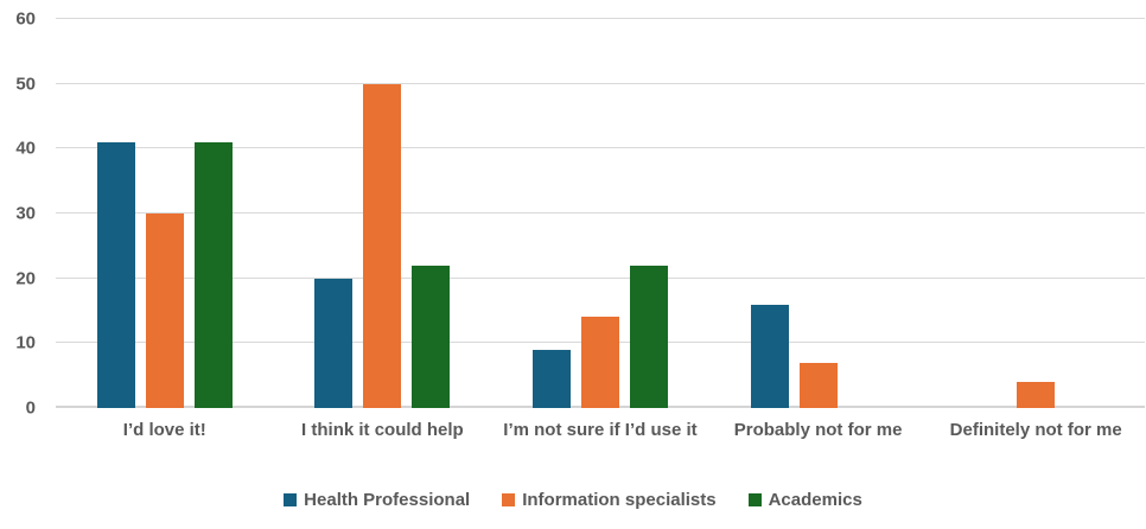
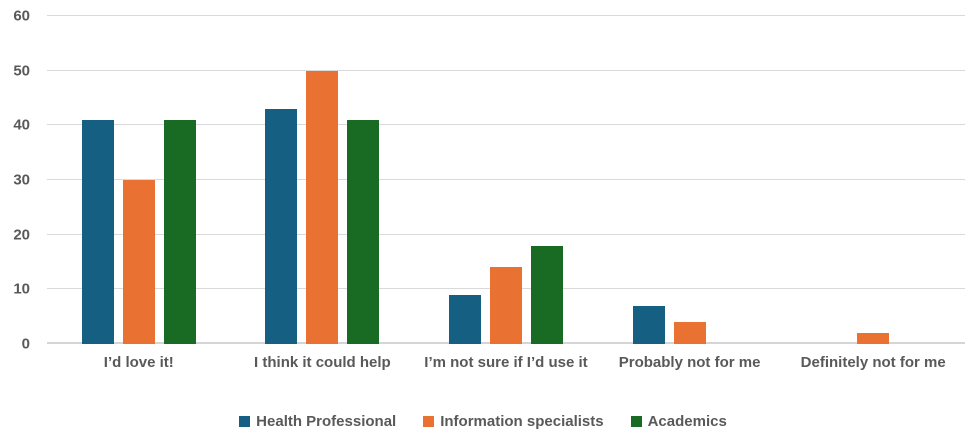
Health Professional/I think it could help: 20 -> 43
Academics/I think it could help: 22 -> 41
Academics/I’m not sure if I’d use it: 22 -> 18
Health Professional/Probably not for me: 16 -> 7
Information specialists/Probably not for me: 7 -> 4
Information specialists/Definitely not for me: 4 -> 2
